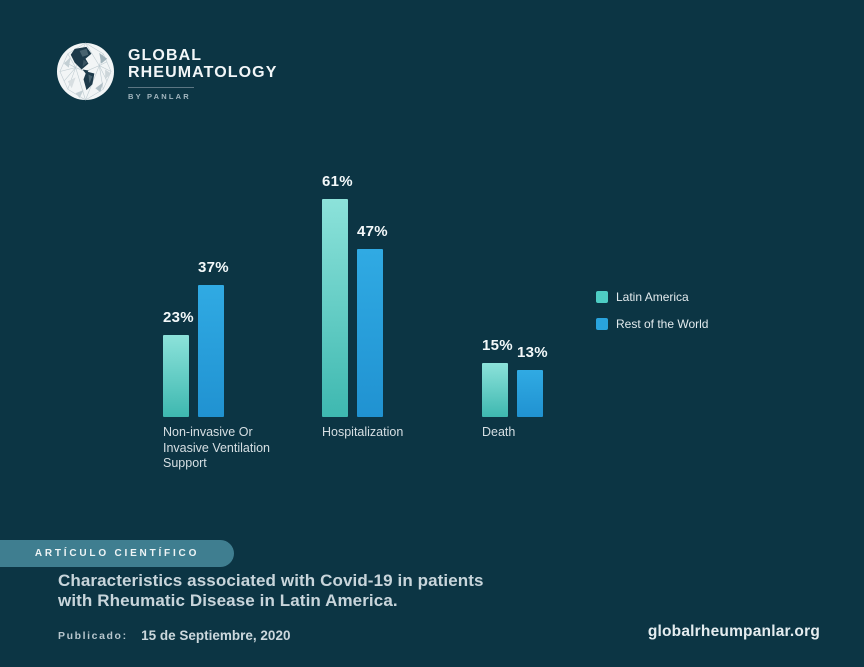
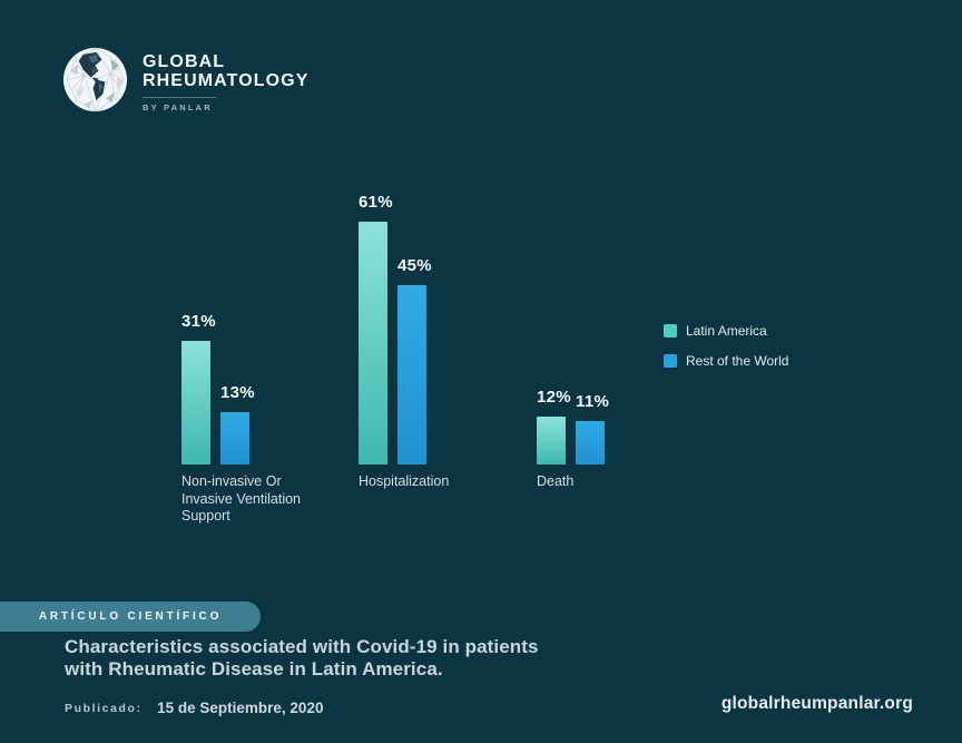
Latin America/Non-invasive Or Invasive Ventilation Support: 23% -> 31%
Rest of the World/Non-invasive Or Invasive Ventilation Support: 37% -> 13%
Rest of the World/Hospitalization: 47% -> 45%
Latin America/Death: 15% -> 12%
Rest of the World/Death: 13% -> 11%
